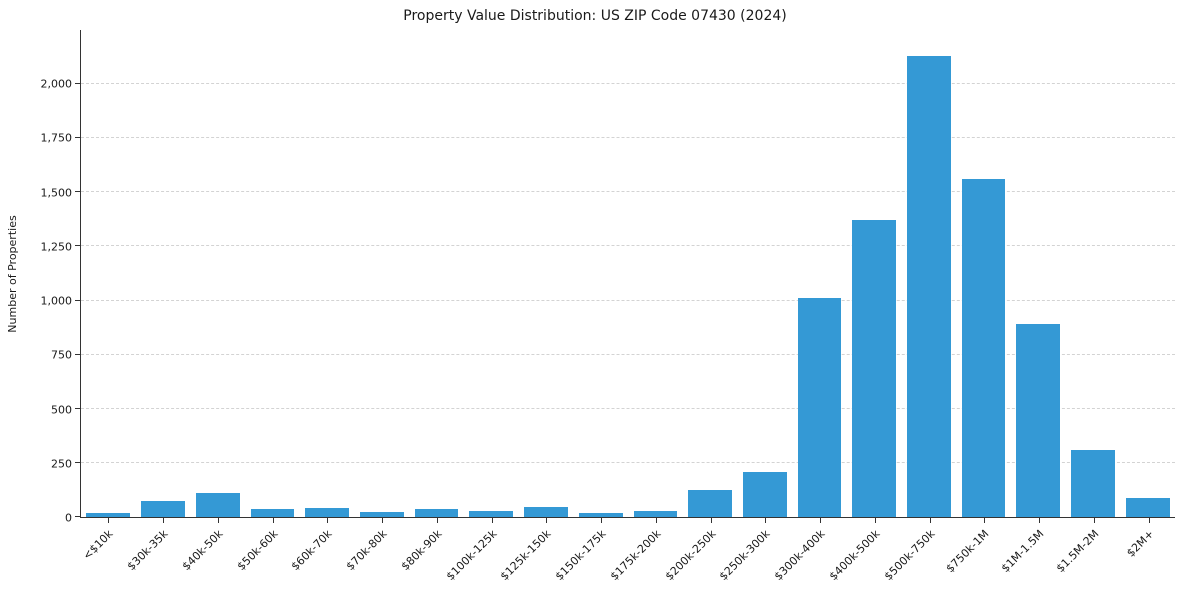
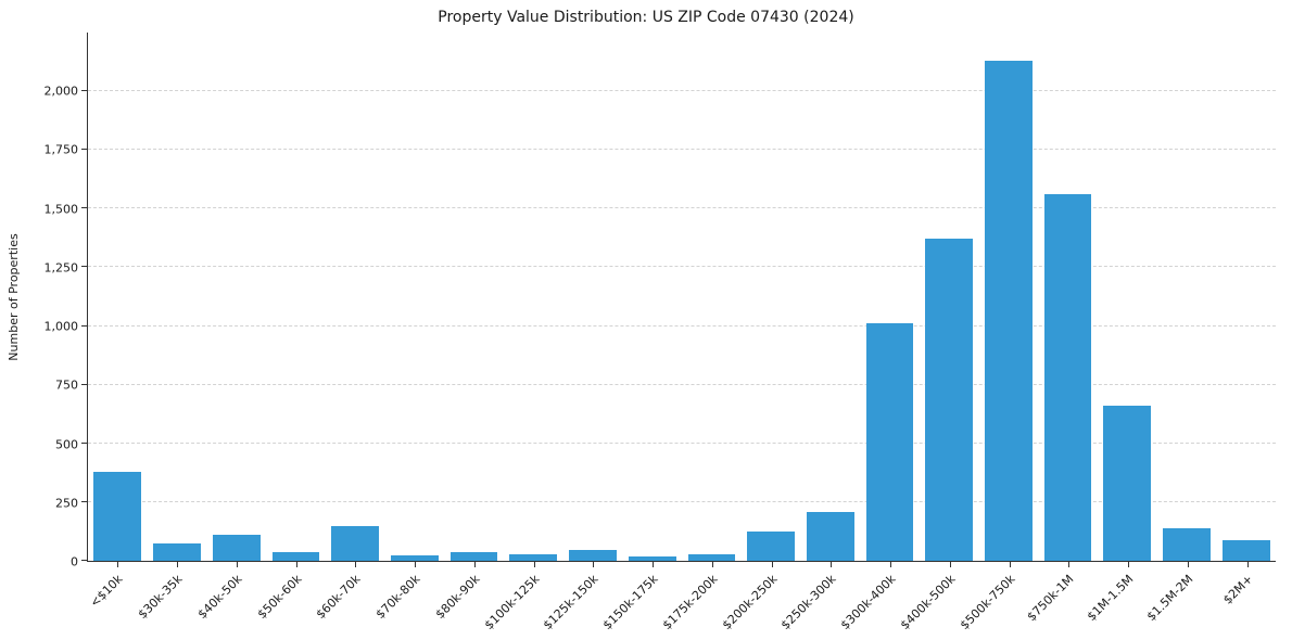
<$10k: 20 -> 380
$60k-70k: 40 -> 150
$1M-1.5M: 890 -> 660
$1.5M-2M: 310 -> 140
